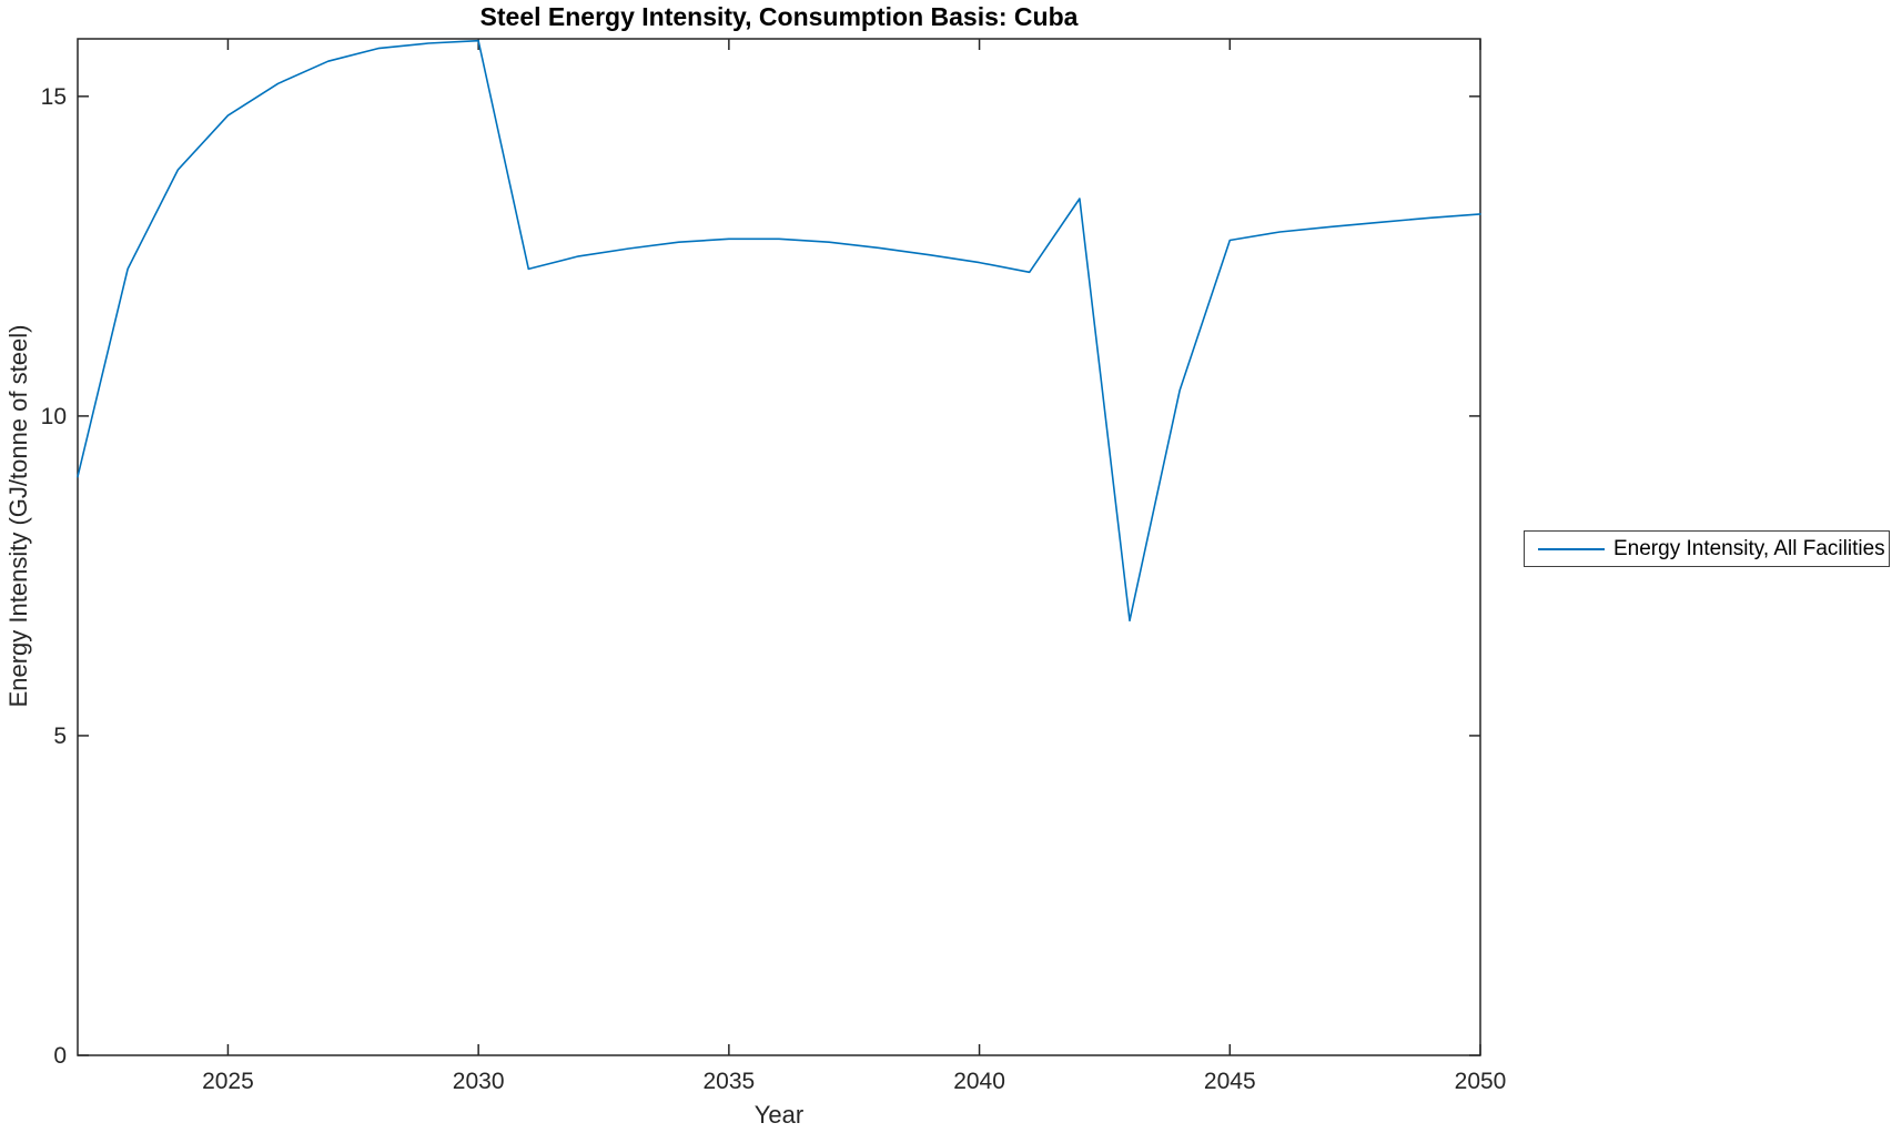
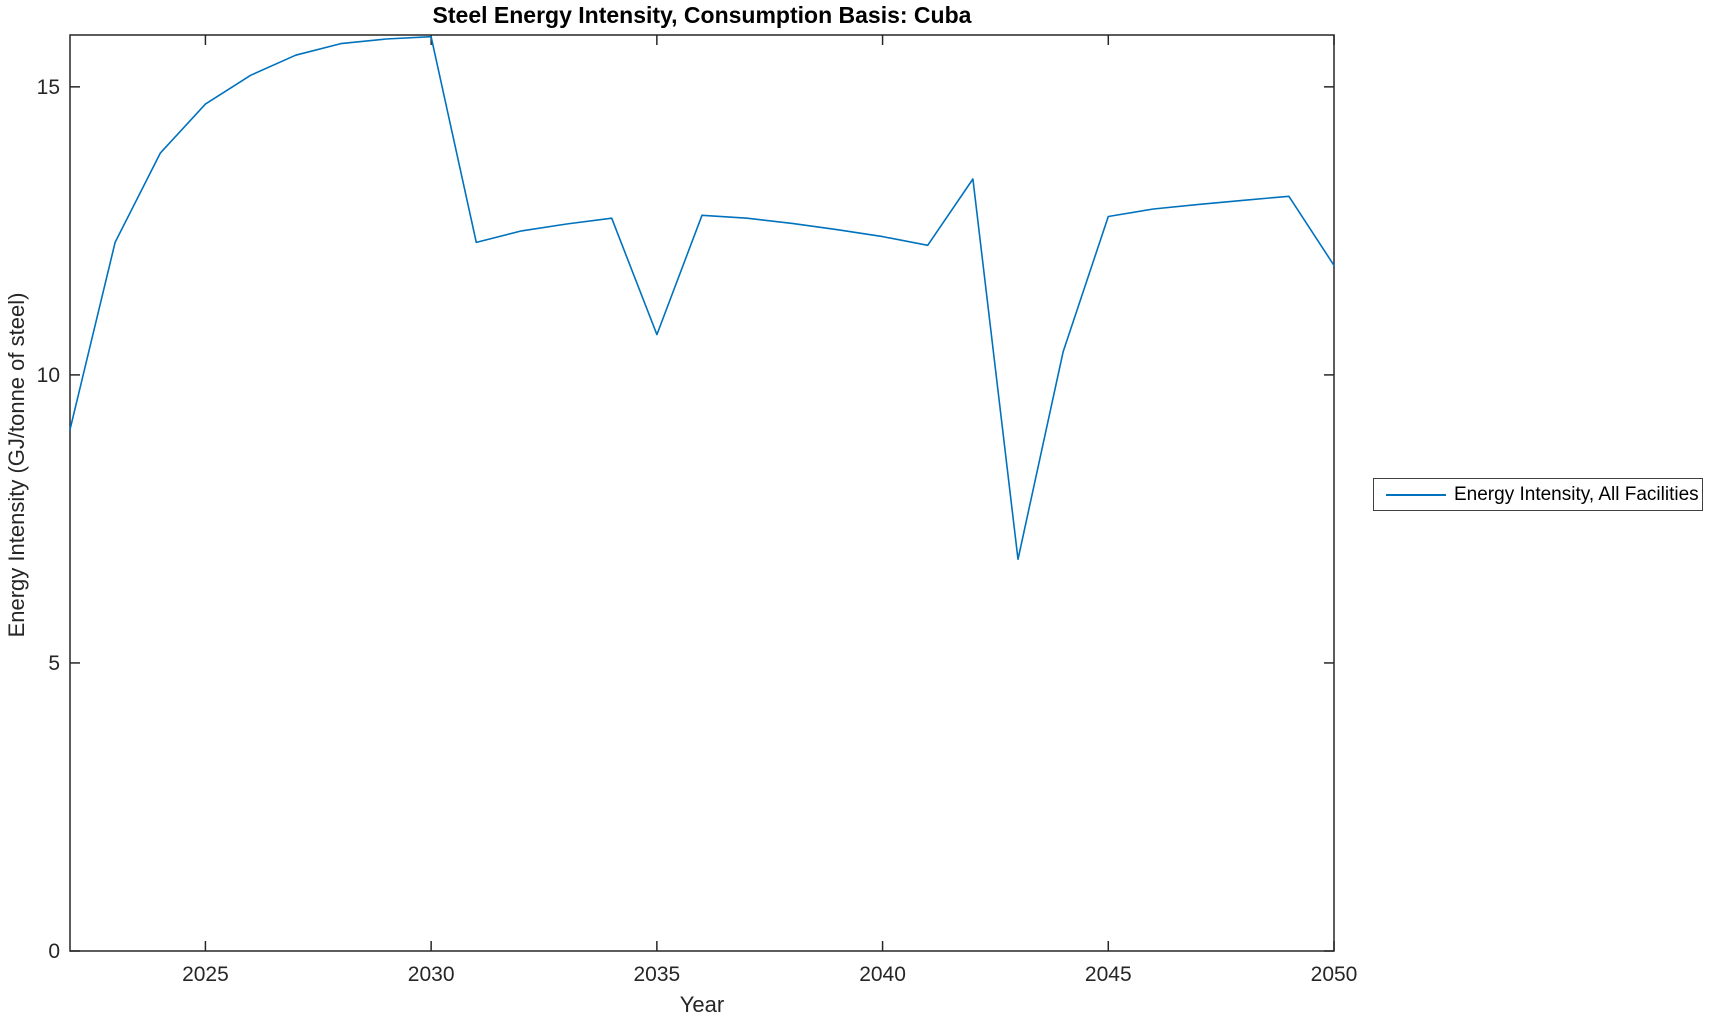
2035: 12.8 -> 10.7
2050: 13.2 -> 11.9
